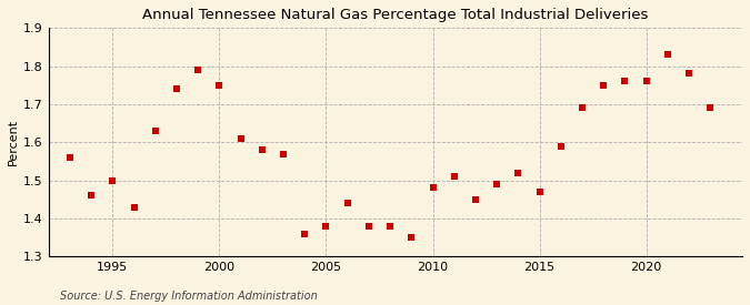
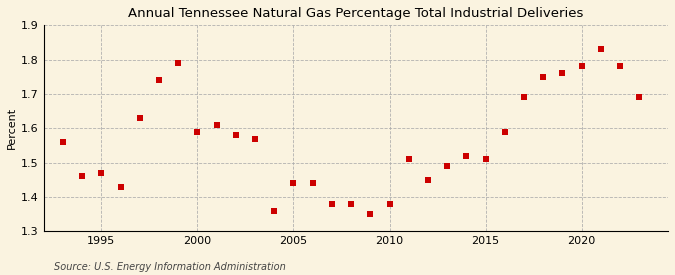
1995: 1.50 -> 1.47
2000: 1.75 -> 1.59
2005: 1.38 -> 1.44
2010: 1.48 -> 1.38
2015: 1.47 -> 1.51
2020: 1.76 -> 1.78
